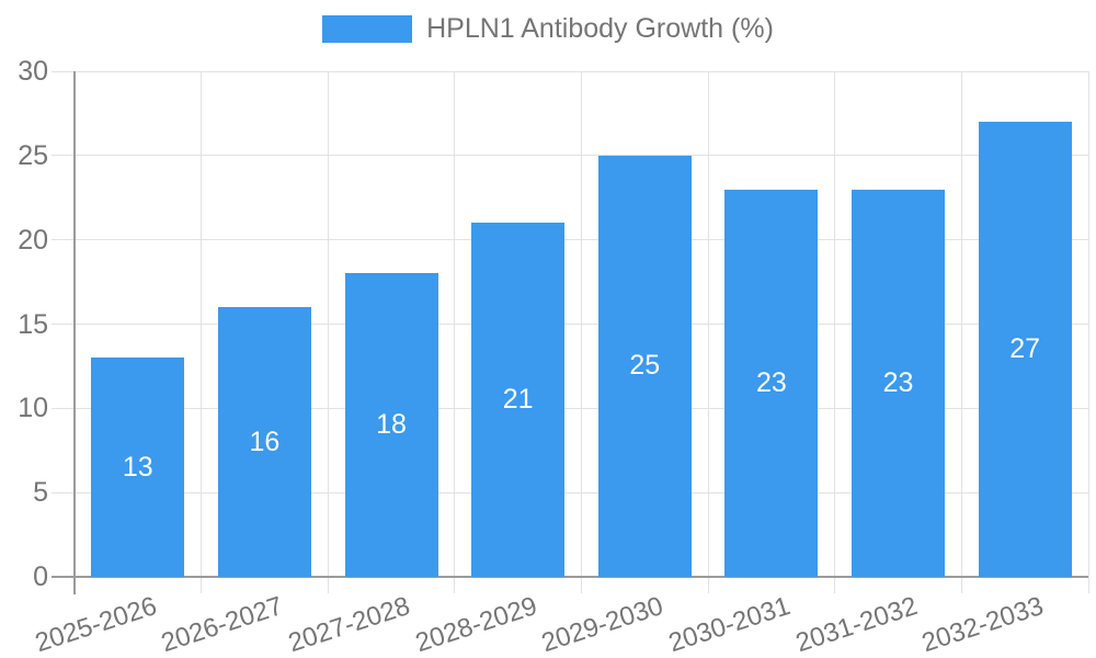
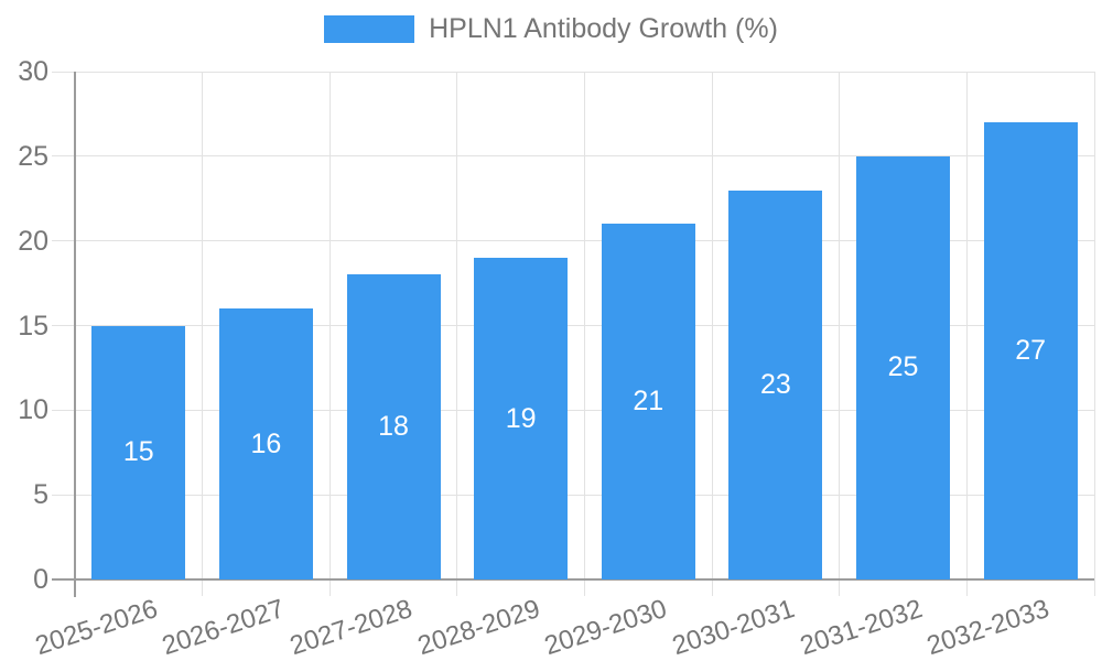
2025-2026: 13 -> 15
2028-2029: 21 -> 19
2029-2030: 25 -> 21
2031-2032: 23 -> 25
